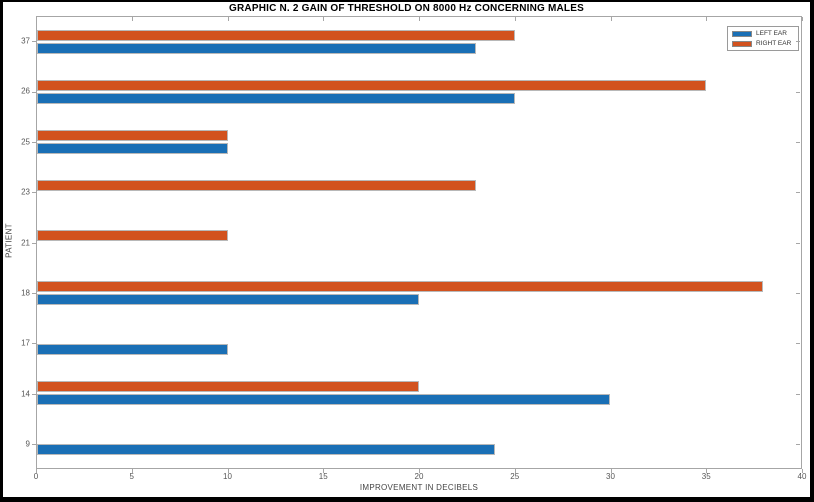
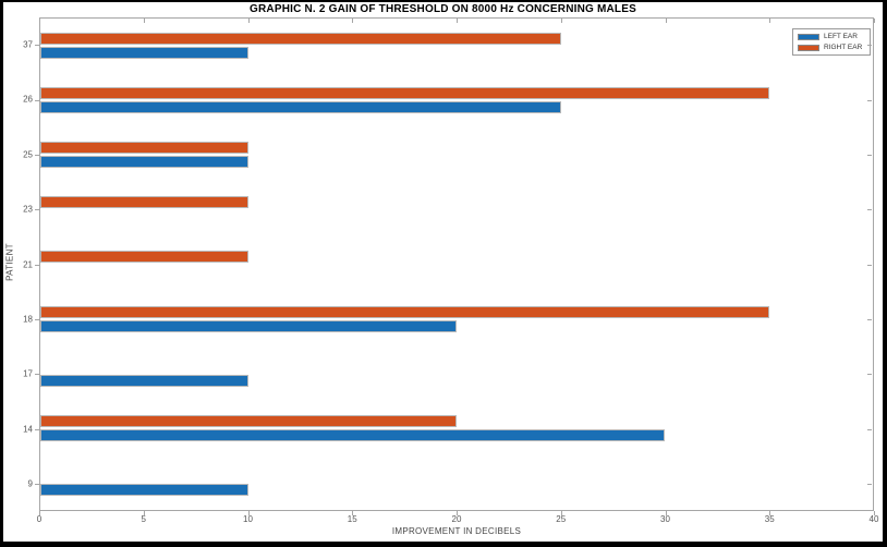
LEFT EAR/37: 23 -> 10
RIGHT EAR/23: 23 -> 10
RIGHT EAR/18: 38 -> 35
LEFT EAR/9: 24 -> 10
